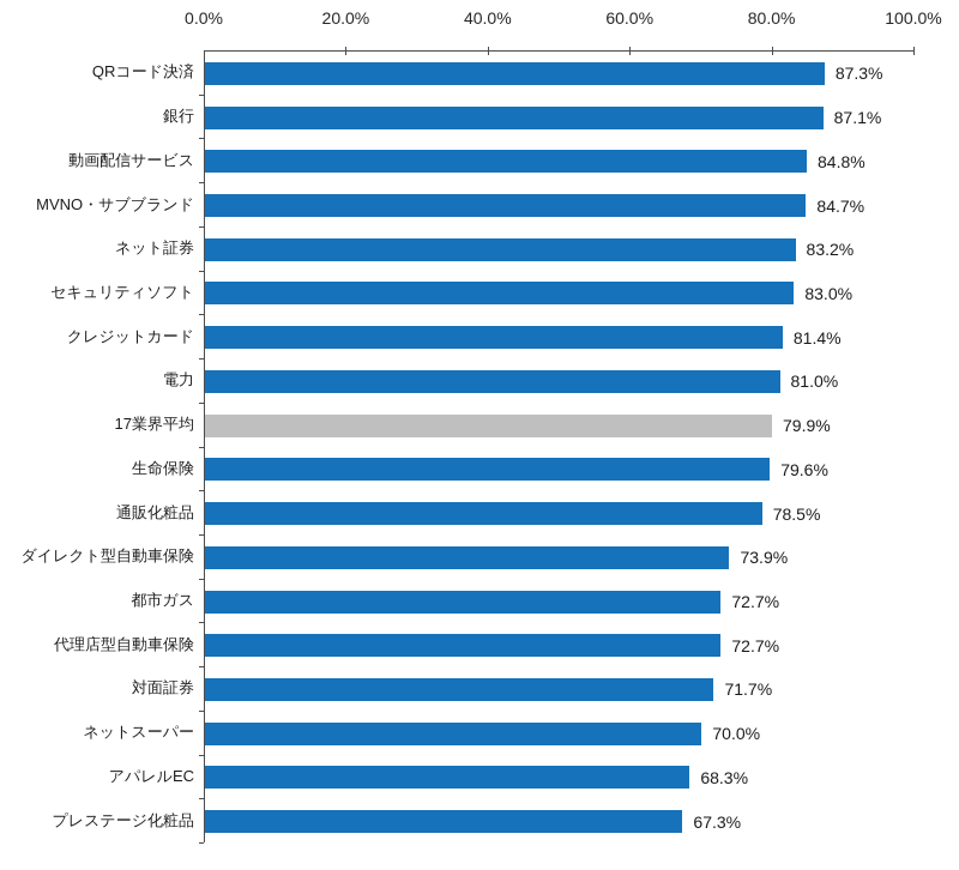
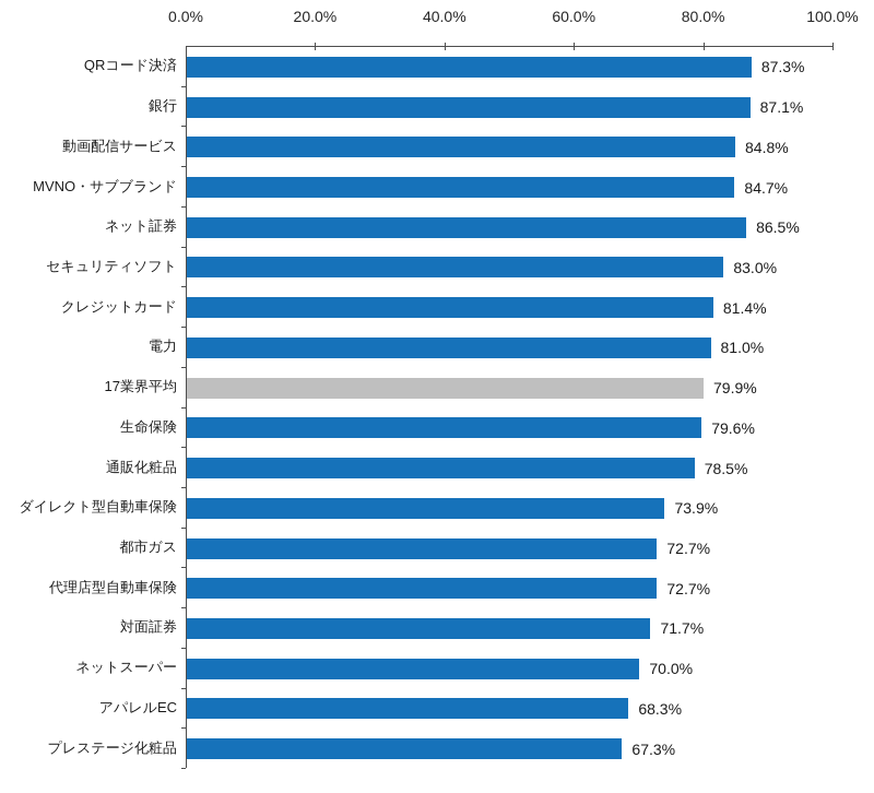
ネット証券: 83.2% -> 86.5%
